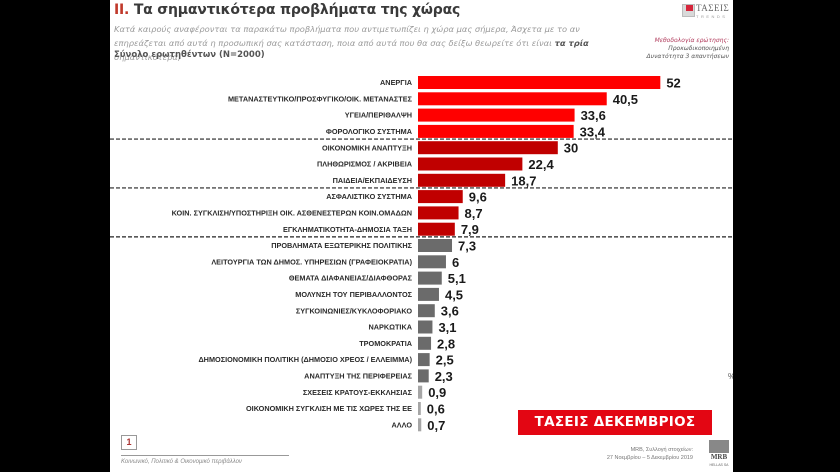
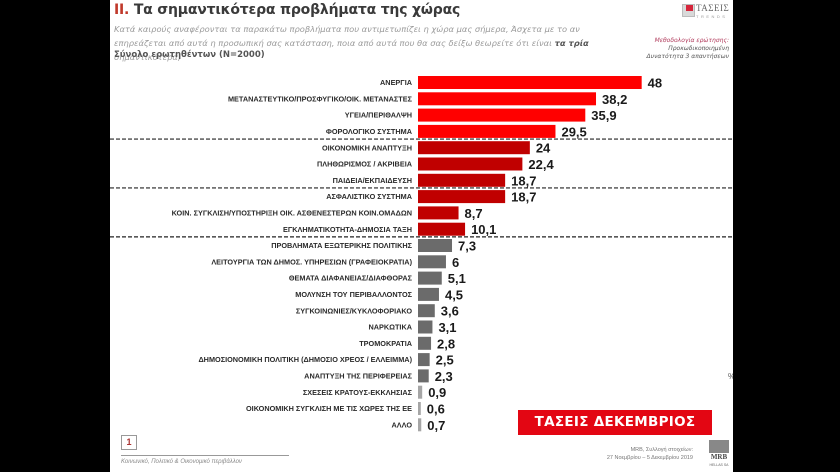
ΑΝΕΡΓΙΑ: 52 -> 48
ΜΕΤΑΝΑΣΤΕΥΤΙΚΟ/ΠΡΟΣΦΥΓΙΚΟ/ΟΙΚ. ΜΕΤΑΝΑΣΤΕΣ: 40,5 -> 38,2
ΥΓΕΙΑ/ΠΕΡΙΘΑΛΨΗ: 33,6 -> 35,9
ΦΟΡΟΛΟΓΙΚΟ ΣΥΣΤΗΜΑ: 33,4 -> 29,5
ΟΙΚΟΝΟΜΙΚΗ ΑΝΑΠΤΥΞΗ: 30 -> 24
ΑΣΦΑΛΙΣΤΙΚΟ ΣΥΣΤΗΜΑ: 9,6 -> 18,7
ΕΓΚΛΗΜΑΤΙΚΟΤΗΤΑ-ΔΗΜΟΣΙΑ ΤΑΞΗ: 7,9 -> 10,1
